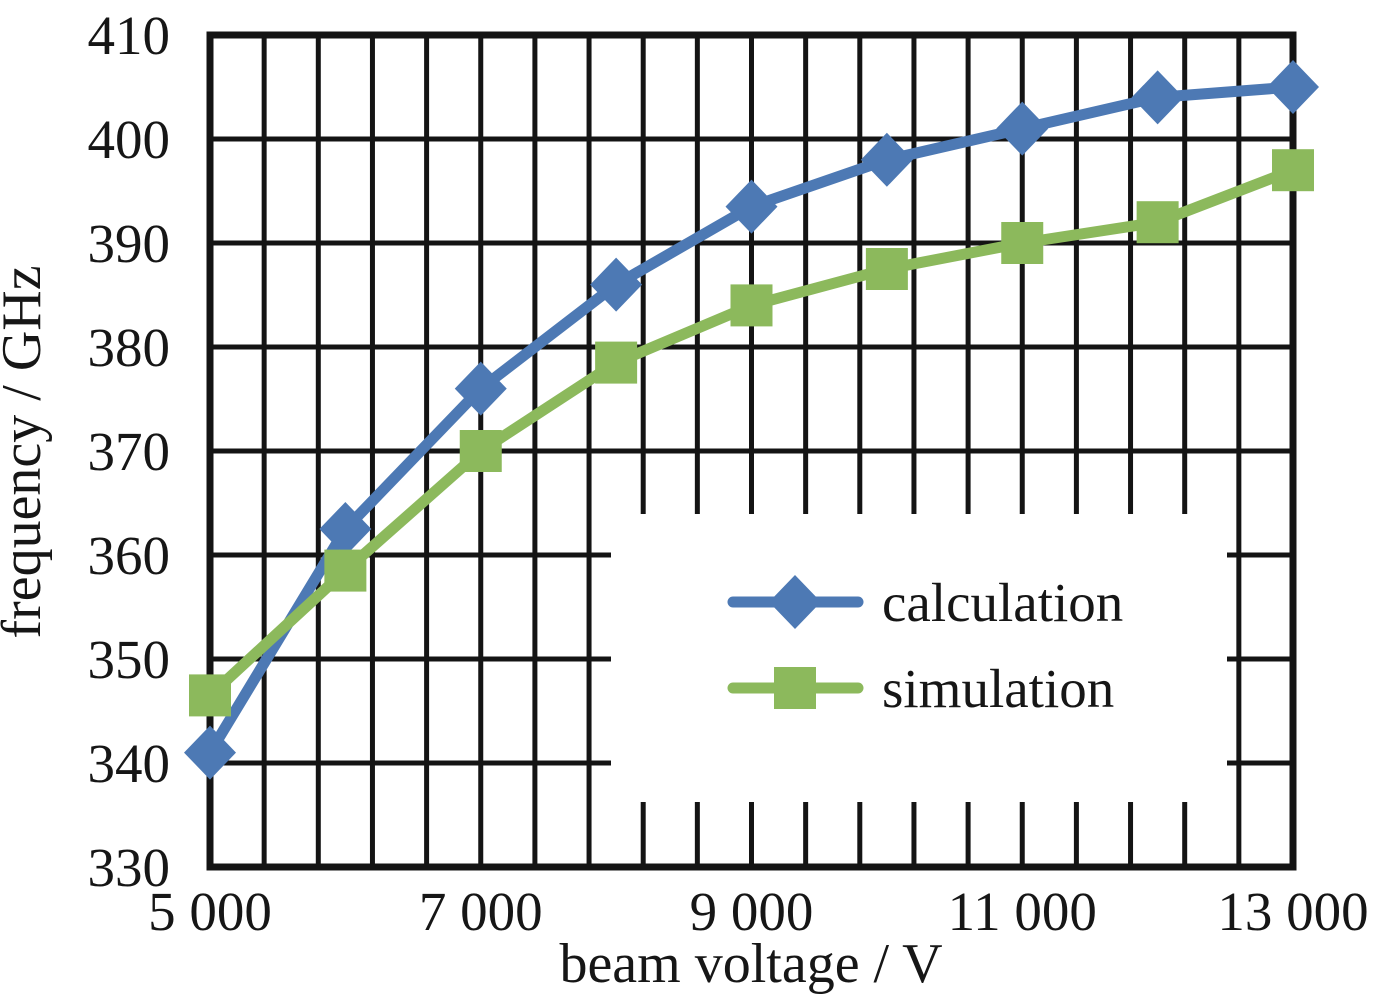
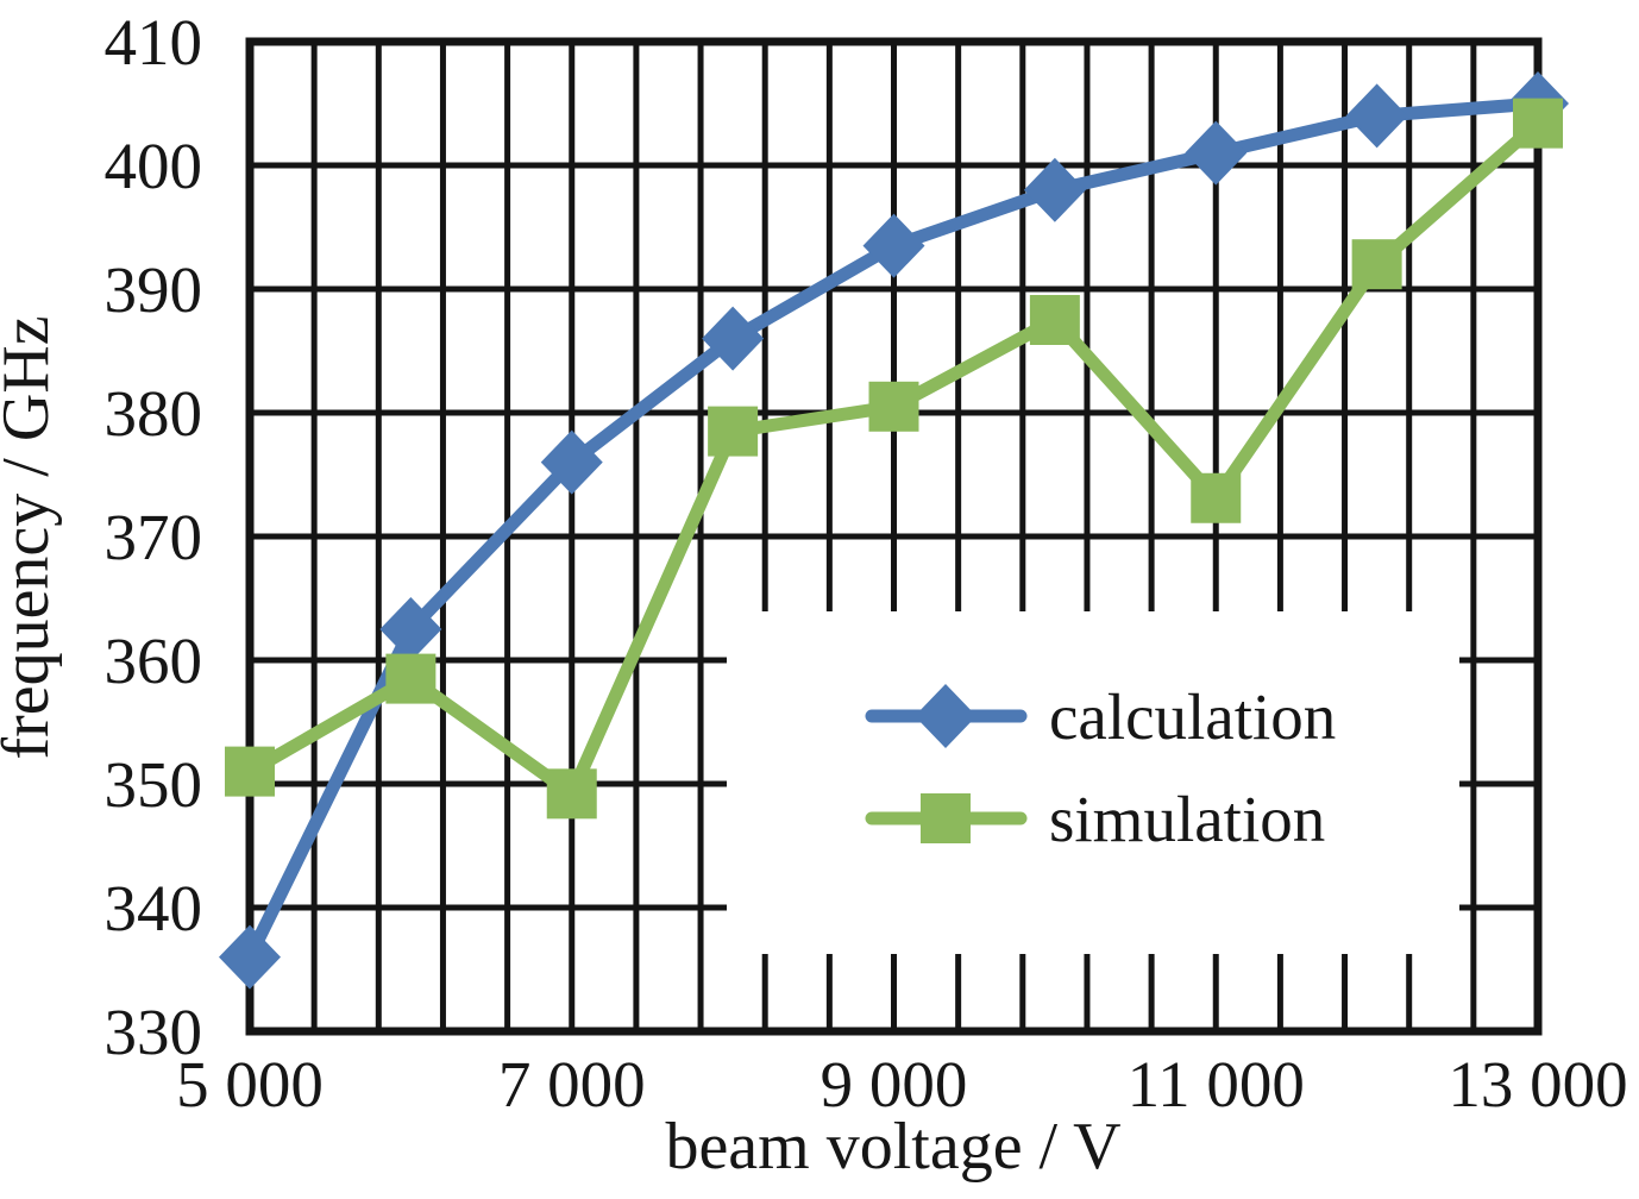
calculation/5000: 341.0 -> 336.0
simulation/5000: 346.5 -> 351.0
simulation/7000: 370.0 -> 349.2
simulation/9000: 384.0 -> 380.5
simulation/11000: 390.0 -> 373.1
simulation/13000: 397.0 -> 403.4
